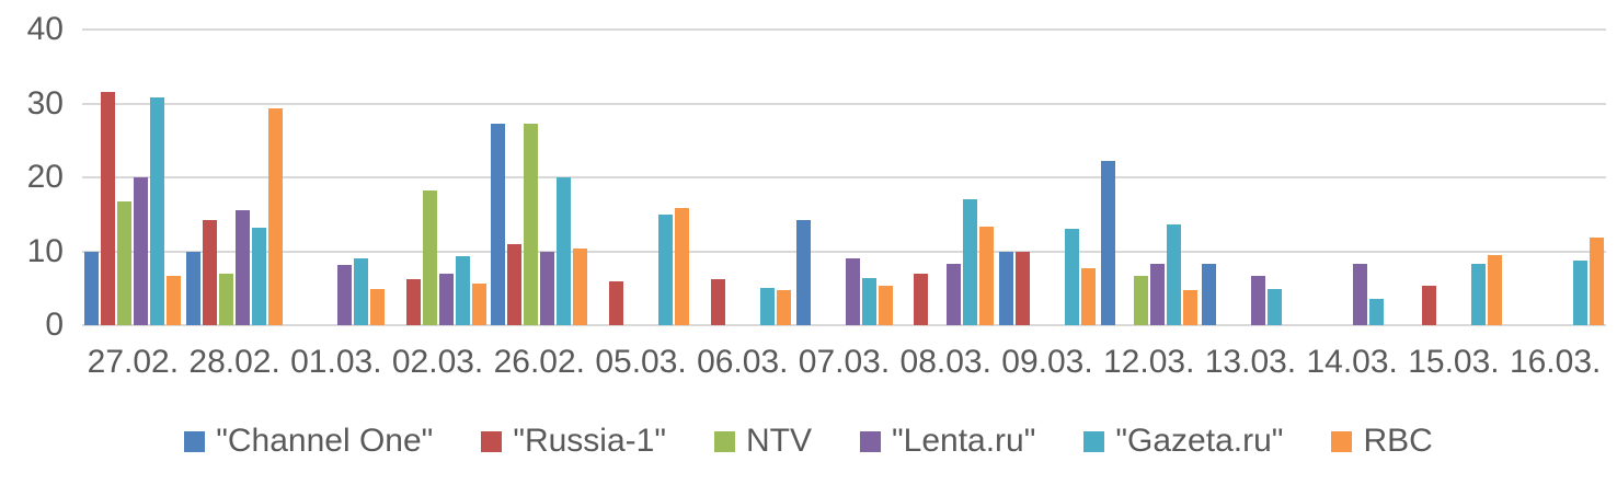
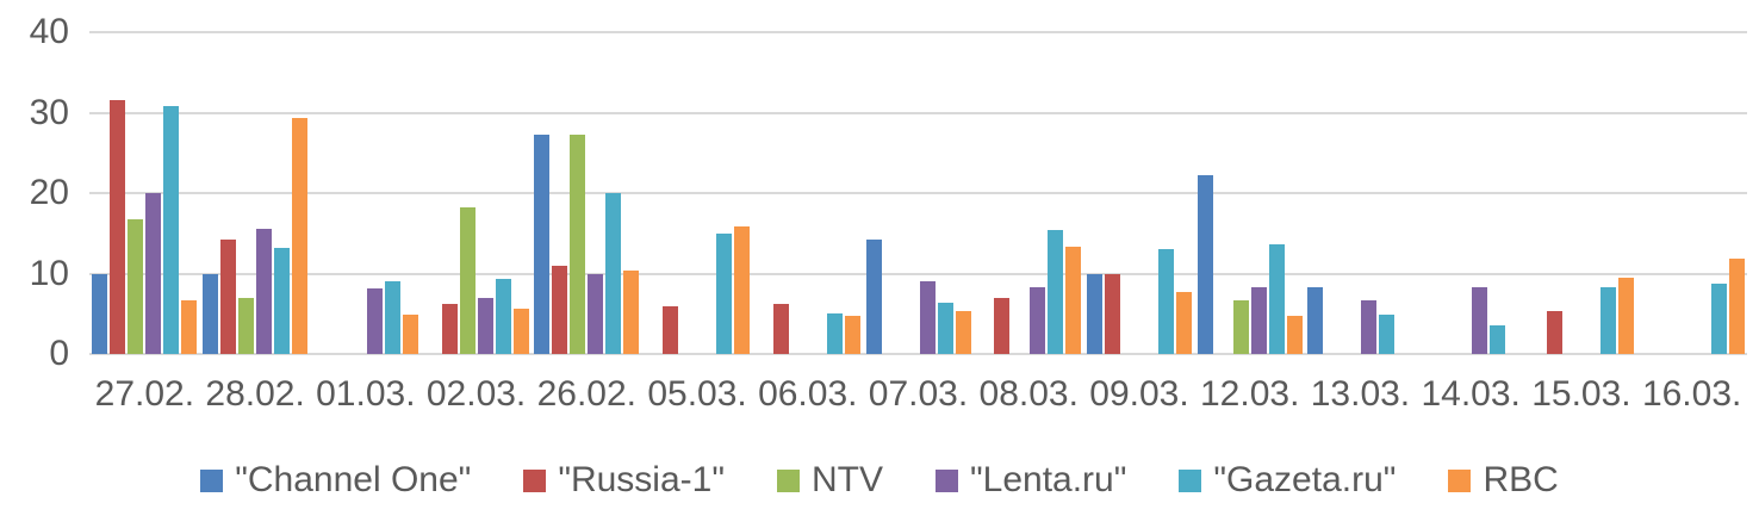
"Gazeta.ru"/08.03.: 17 -> 15
